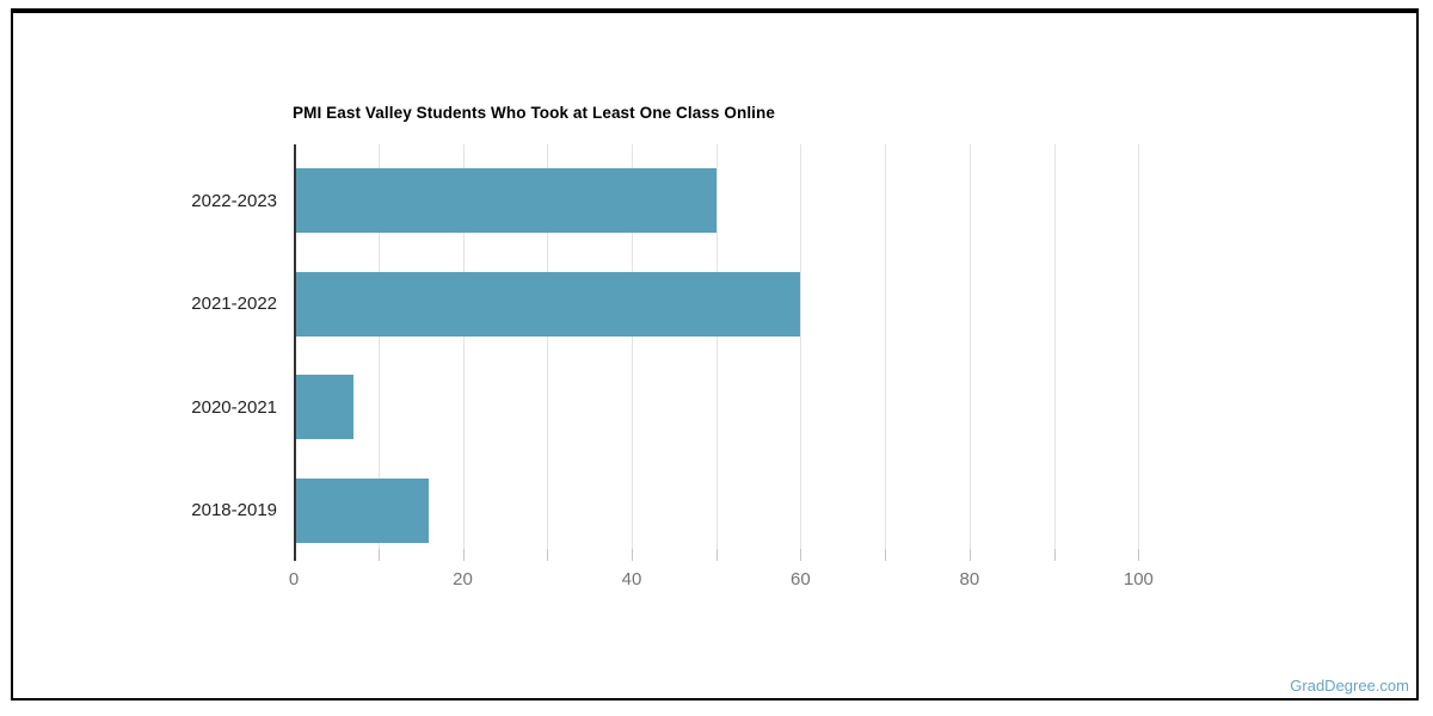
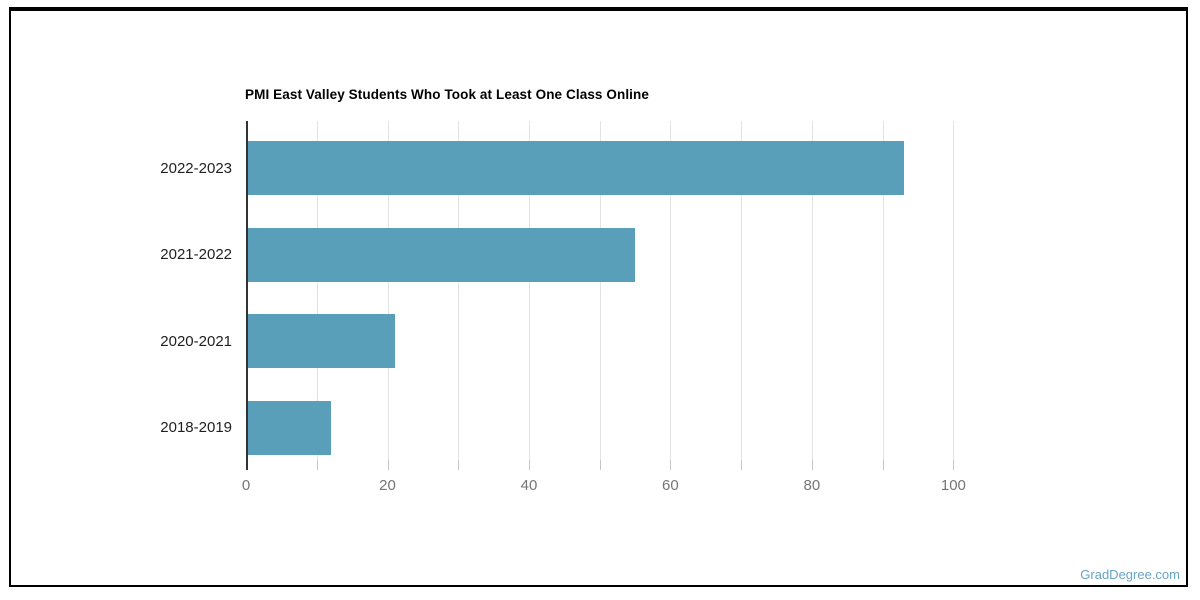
2022-2023: 50 -> 93
2021-2022: 60 -> 55
2020-2021: 7 -> 21
2018-2019: 16 -> 12
